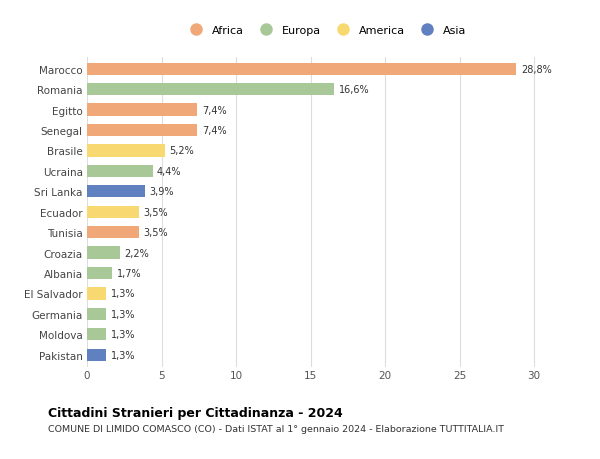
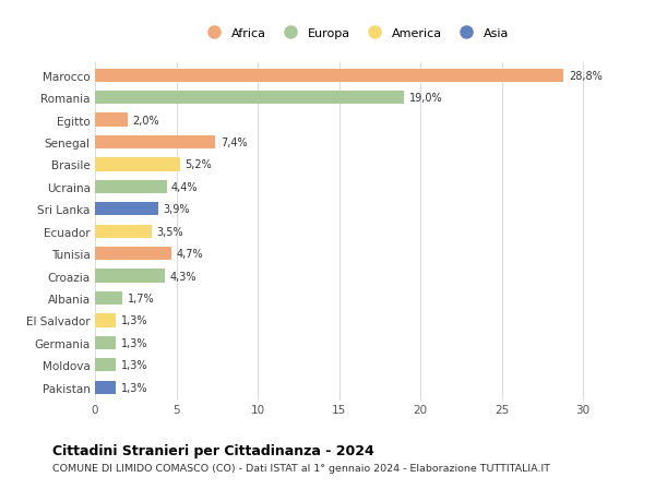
Romania: 16,6% -> 19,0%
Egitto: 7,4% -> 2,0%
Tunisia: 3,5% -> 4,7%
Croazia: 2,2% -> 4,3%
